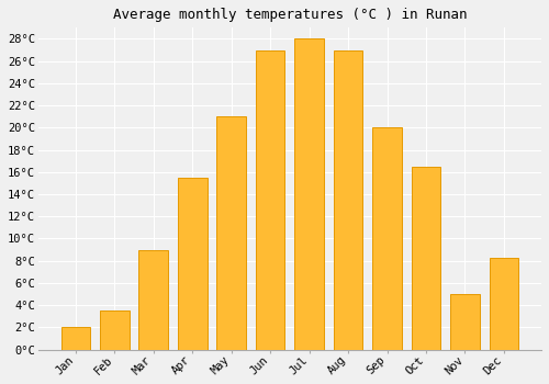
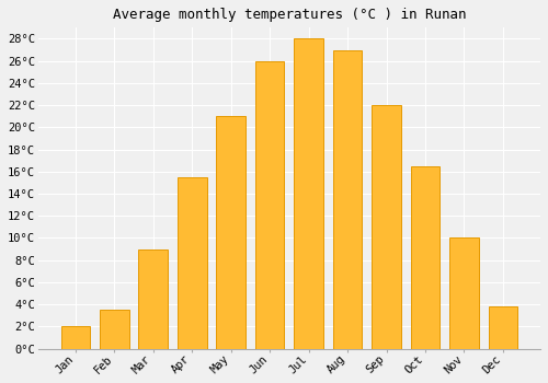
Jun: 27.0°C -> 26.0°C
Sep: 20.0°C -> 22.0°C
Nov: 5.0°C -> 10.0°C
Dec: 8.3°C -> 3.8°C
